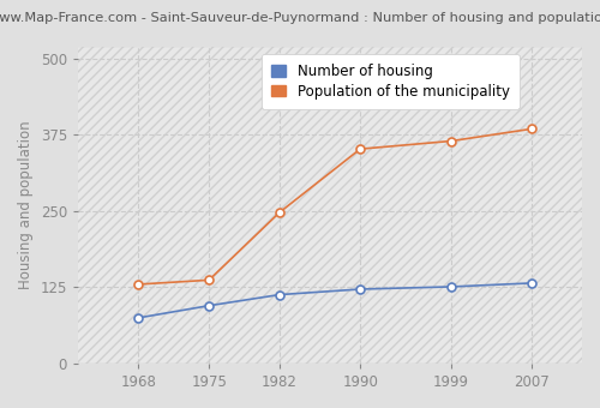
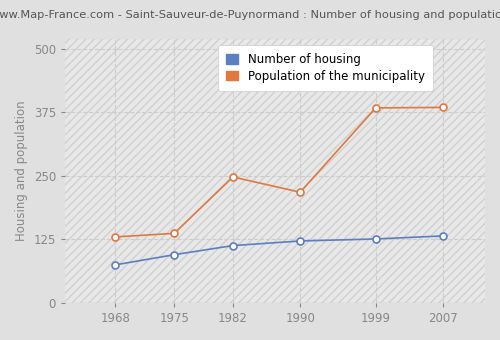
Population of the municipality/1990: 352 -> 218
Population of the municipality/1999: 365 -> 384
